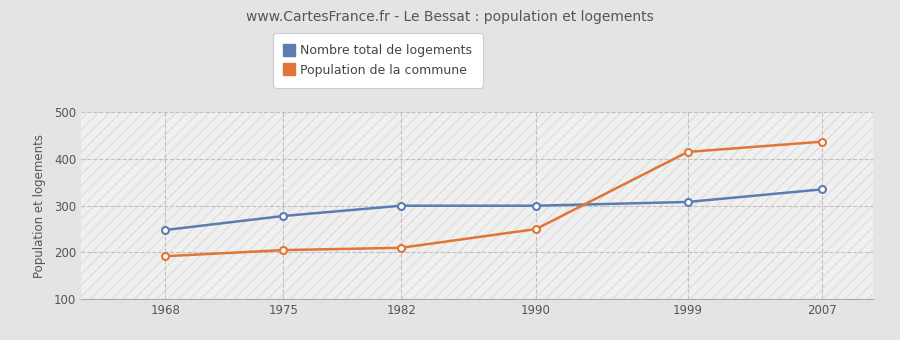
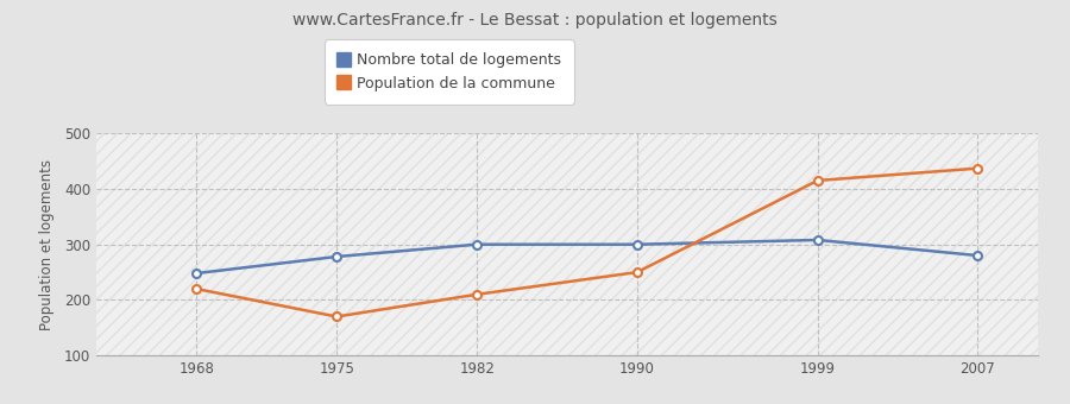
Population de la commune/1968: 192 -> 220
Population de la commune/1975: 205 -> 170
Nombre total de logements/2007: 335 -> 280
